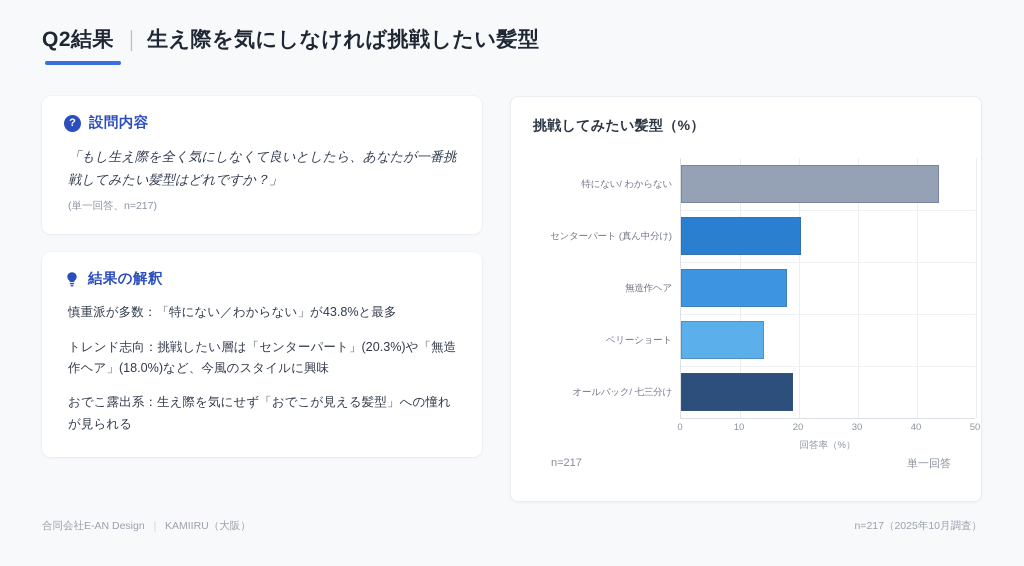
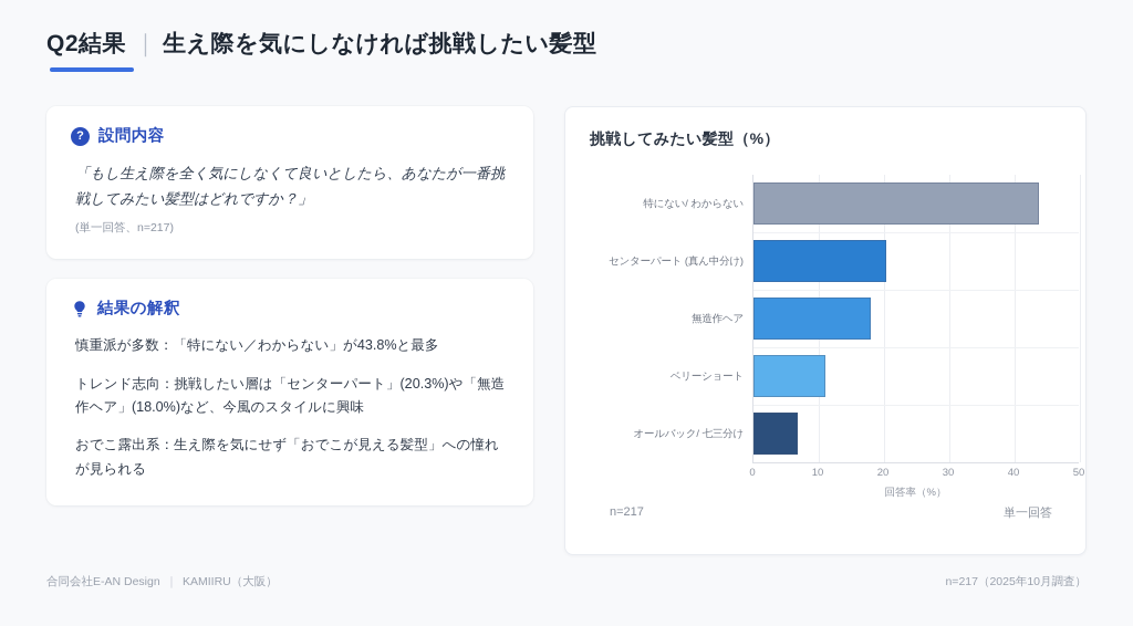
ベリーショート: 14 -> 11
オールバック/ 七三分け: 19 -> 7
